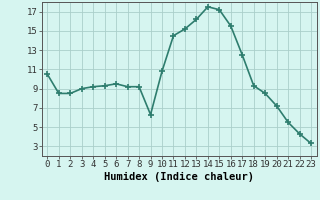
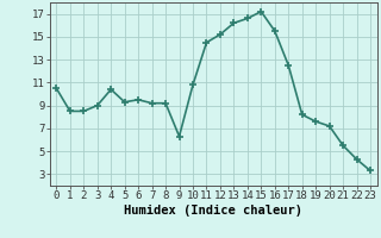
4: 9.2 -> 10.4
14: 17.5 -> 16.6
18: 9.3 -> 8.2
19: 8.5 -> 7.6
